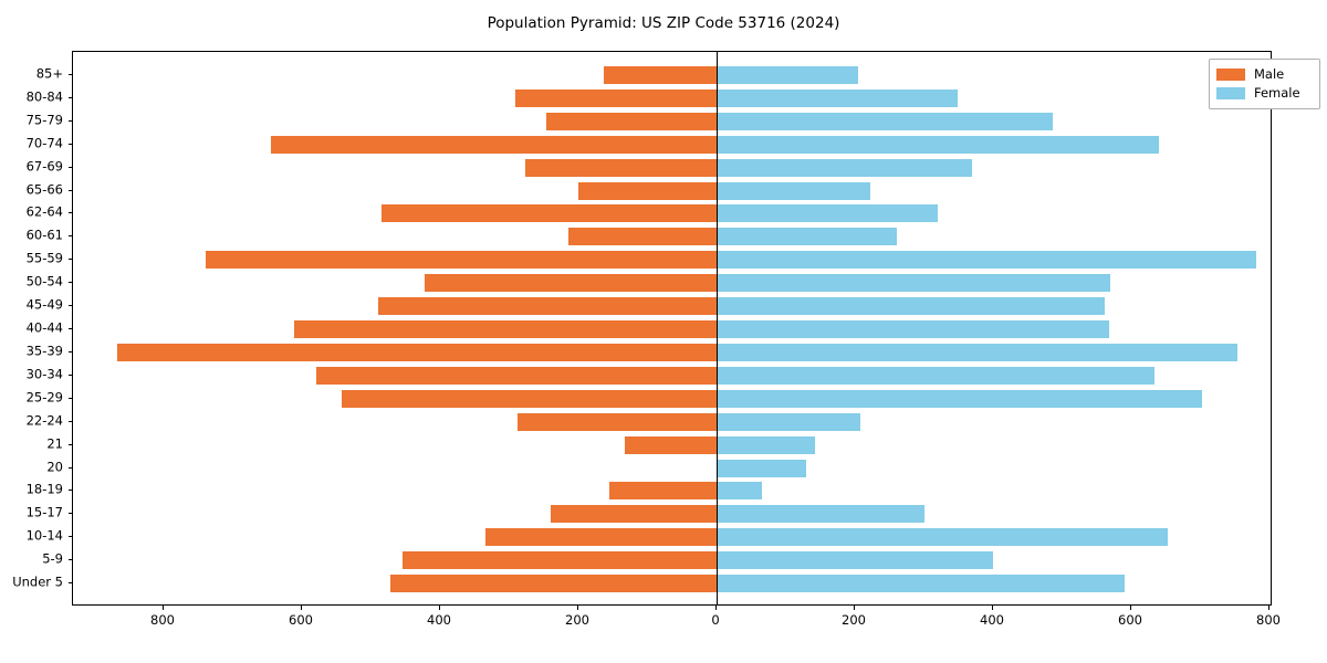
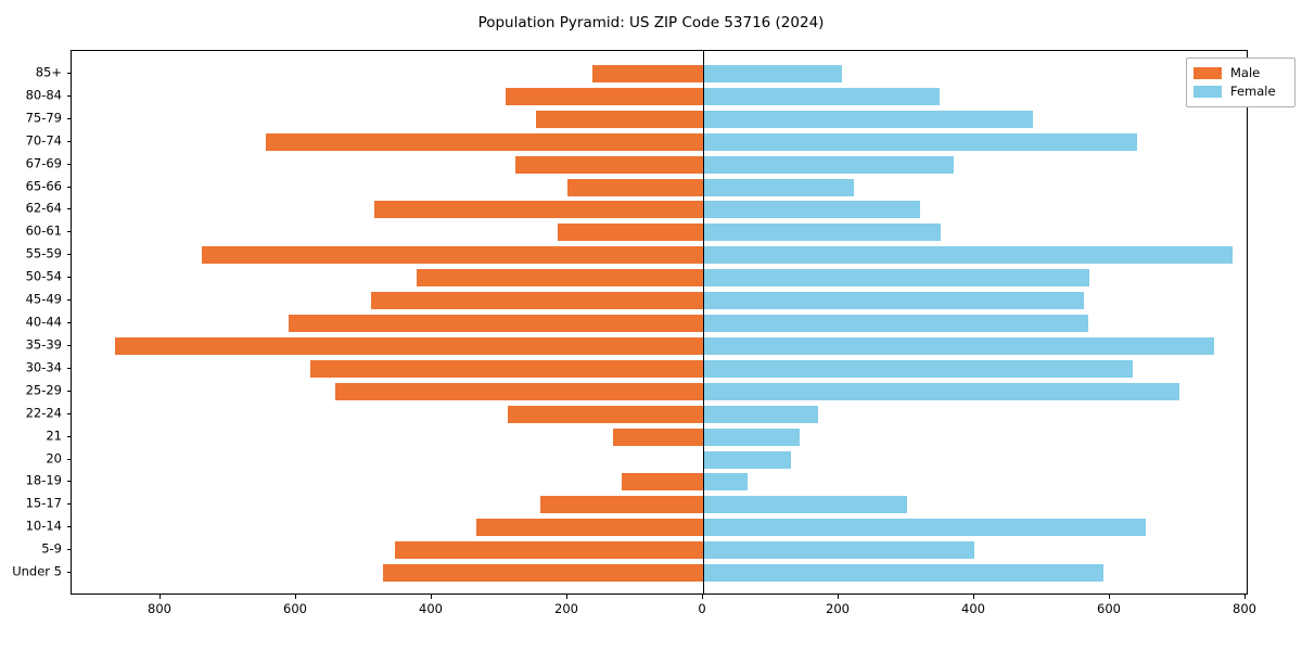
Female/60-61: 260 -> 350
Female/22-24: 210 -> 170
Male/18-19: 160 -> 120
